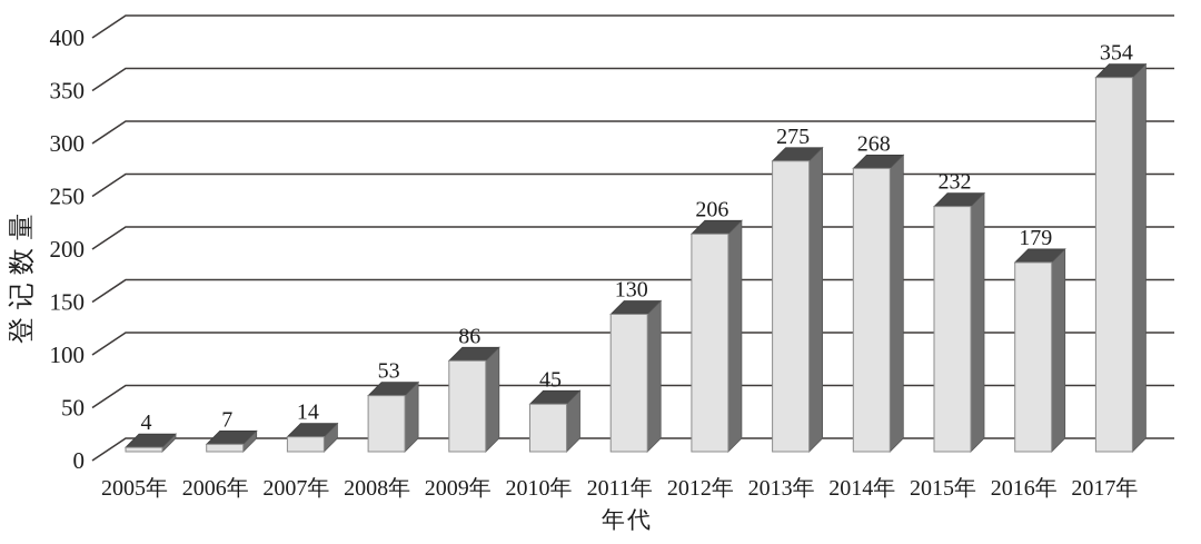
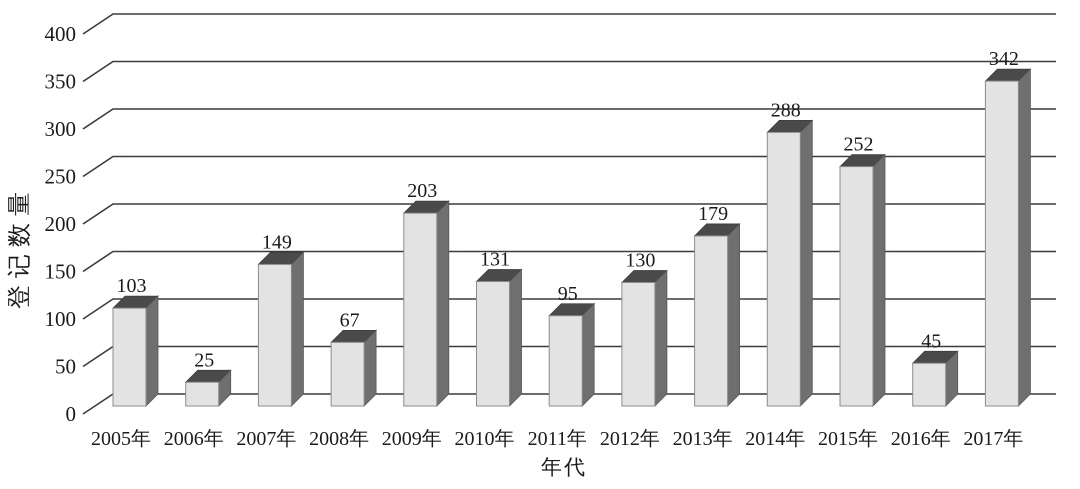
2005年: 4 -> 103
2006年: 7 -> 25
2007年: 14 -> 149
2008年: 53 -> 67
2009年: 86 -> 203
2010年: 45 -> 131
2011年: 130 -> 95
2012年: 206 -> 130
2013年: 275 -> 179
2014年: 268 -> 288
2015年: 232 -> 252
2016年: 179 -> 45
2017年: 354 -> 342
